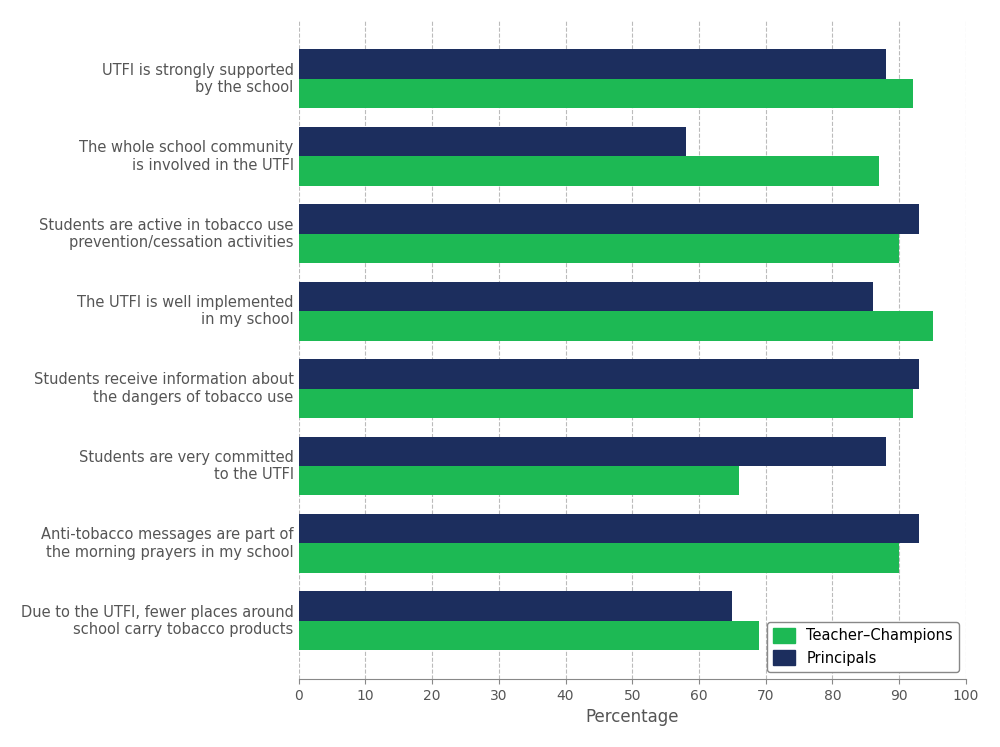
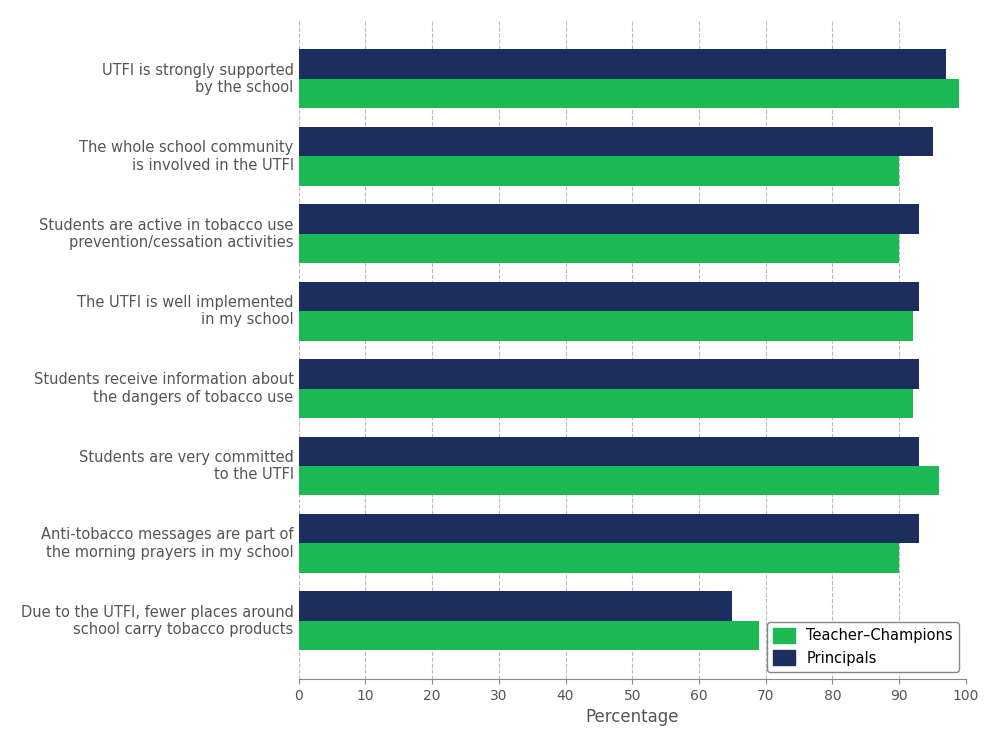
Principals/UTFI is strongly supported by the school: 88 -> 97
Teacher–Champions/UTFI is strongly supported by the school: 92 -> 99
Principals/The whole school community is involved in the UTFI: 58 -> 95
Teacher–Champions/The whole school community is involved in the UTFI: 87 -> 90
Principals/The UTFI is well implemented in my school: 86 -> 93
Teacher–Champions/The UTFI is well implemented in my school: 95 -> 92
Principals/Students are very committed to the UTFI: 88 -> 93
Teacher–Champions/Students are very committed to the UTFI: 66 -> 96
